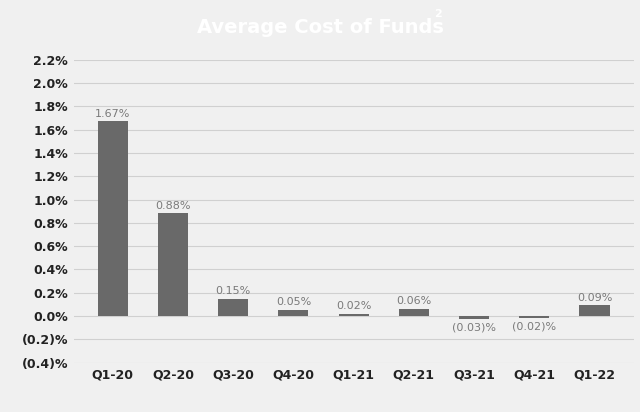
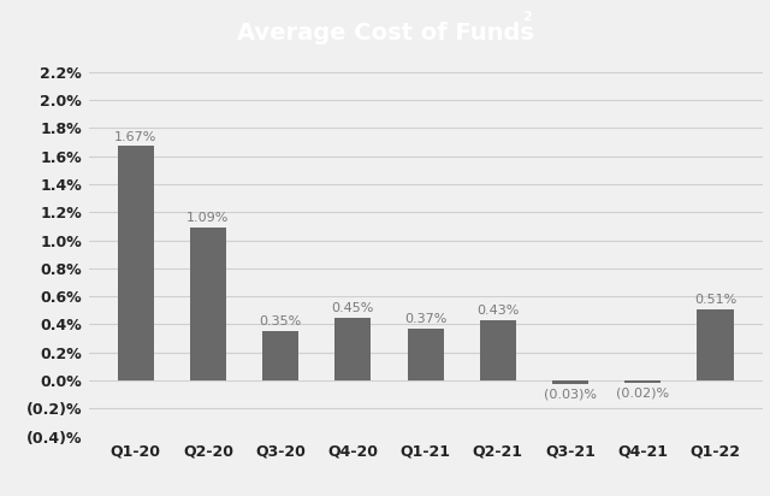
Q2-20: 0.88% -> 1.09%
Q3-20: 0.15% -> 0.35%
Q4-20: 0.05% -> 0.45%
Q1-21: 0.02% -> 0.37%
Q2-21: 0.06% -> 0.43%
Q1-22: 0.09% -> 0.51%
